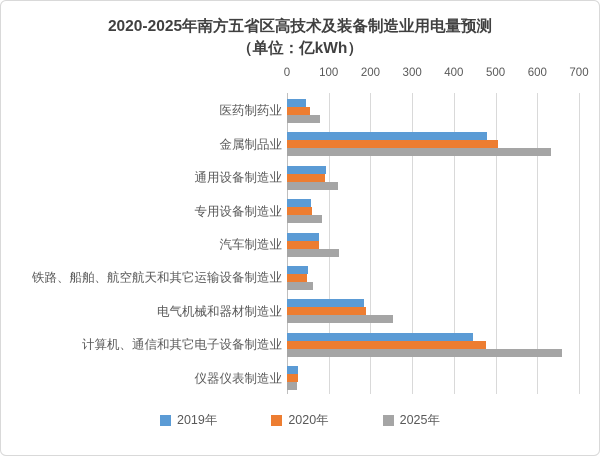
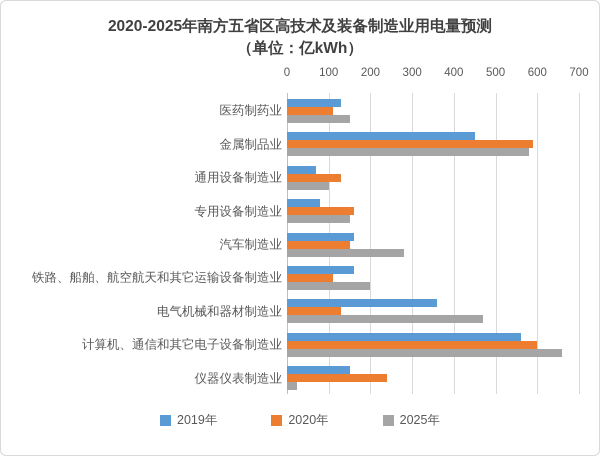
2019年/医药制药业: 40 -> 130
2020年/医药制药业: 60 -> 110
2025年/医药制药业: 80 -> 150
2019年/金属制品业: 480 -> 450
2020年/金属制品业: 500 -> 590
2025年/金属制品业: 630 -> 580
2019年/通用设备制造业: 90 -> 70
2020年/通用设备制造业: 90 -> 130
2025年/通用设备制造业: 120 -> 100
2019年/专用设备制造业: 60 -> 80
2020年/专用设备制造业: 60 -> 160
2025年/专用设备制造业: 80 -> 150
2019年/汽车制造业: 80 -> 160
2020年/汽车制造业: 80 -> 150
2025年/汽车制造业: 120 -> 280
2019年/铁路、船舶、航空航天和其它运输设备制造业: 50 -> 160
2020年/铁路、船舶、航空航天和其它运输设备制造业: 50 -> 110
2025年/铁路、船舶、航空航天和其它运输设备制造业: 60 -> 200
2019年/电气机械和器材制造业: 180 -> 360
2020年/电气机械和器材制造业: 190 -> 130
2025年/电气机械和器材制造业: 260 -> 470
2019年/计算机、通信和其它电子设备制造业: 440 -> 560
2020年/计算机、通信和其它电子设备制造业: 480 -> 600
2019年/仪器仪表制造业: 30 -> 150
2020年/仪器仪表制造业: 30 -> 240
